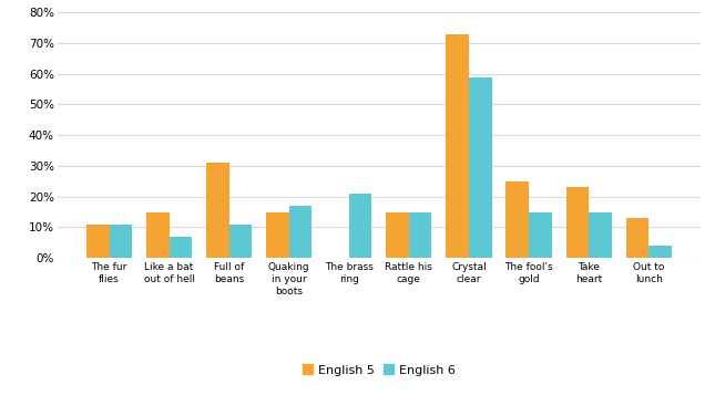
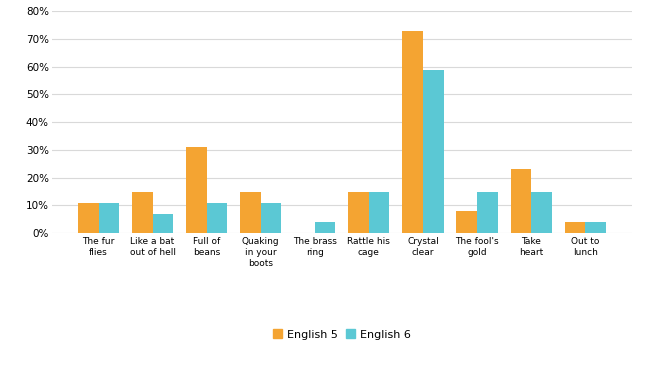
English 6/Quaking in your boots: 17% -> 11%
English 6/The brass ring: 21% -> 4%
English 5/The fool's gold: 25% -> 8%
English 5/Out to lunch: 13% -> 4%
